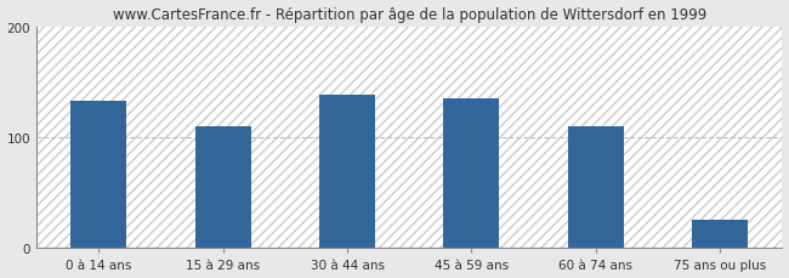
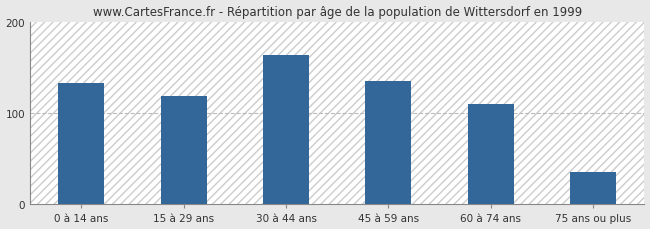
15 à 29 ans: 110 -> 118
30 à 44 ans: 138 -> 163
75 ans ou plus: 26 -> 35
